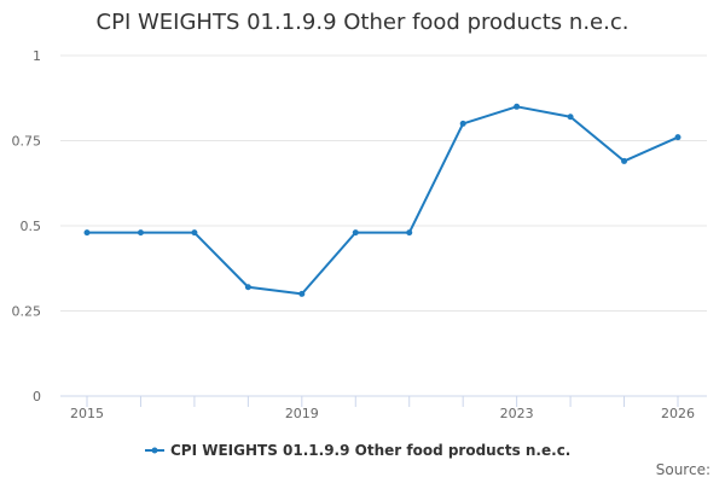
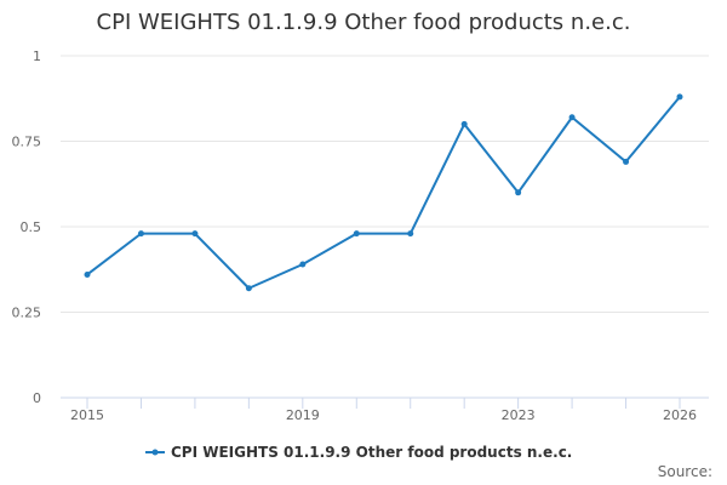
2015: 0.48 -> 0.36
2019: 0.30 -> 0.39
2023: 0.85 -> 0.60
2026: 0.76 -> 0.88
